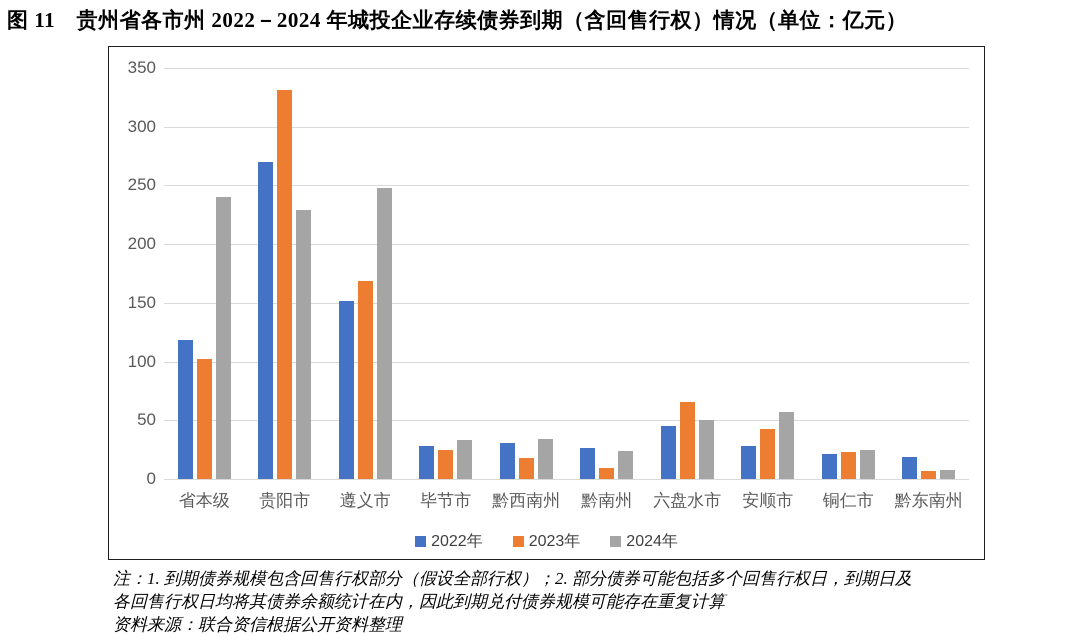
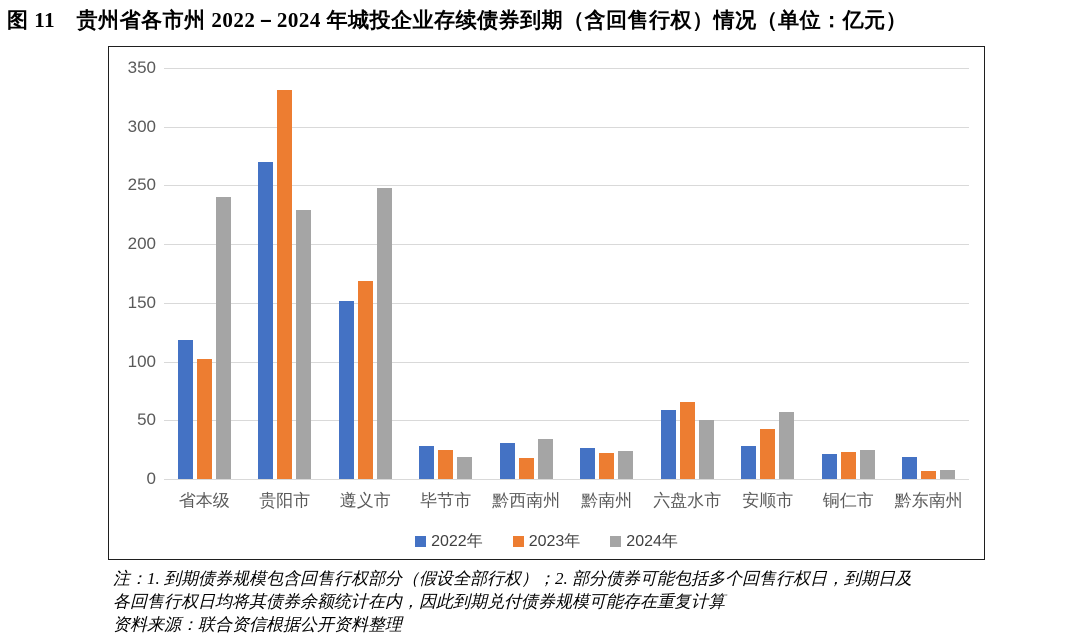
2024年/毕节市: 33 -> 19
2023年/黔南州: 9 -> 22
2022年/六盘水市: 45 -> 59
